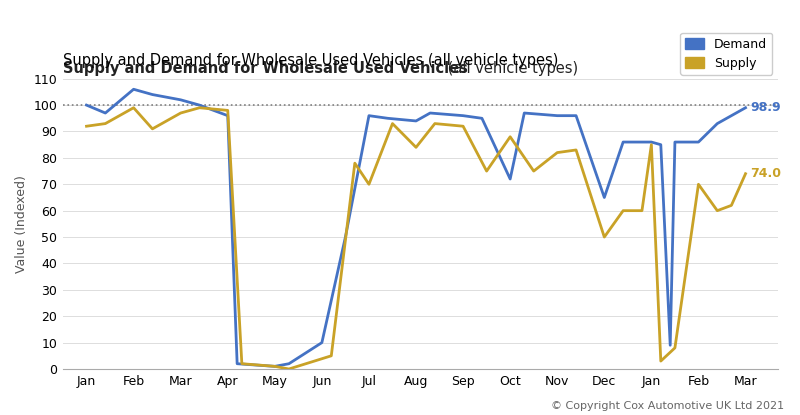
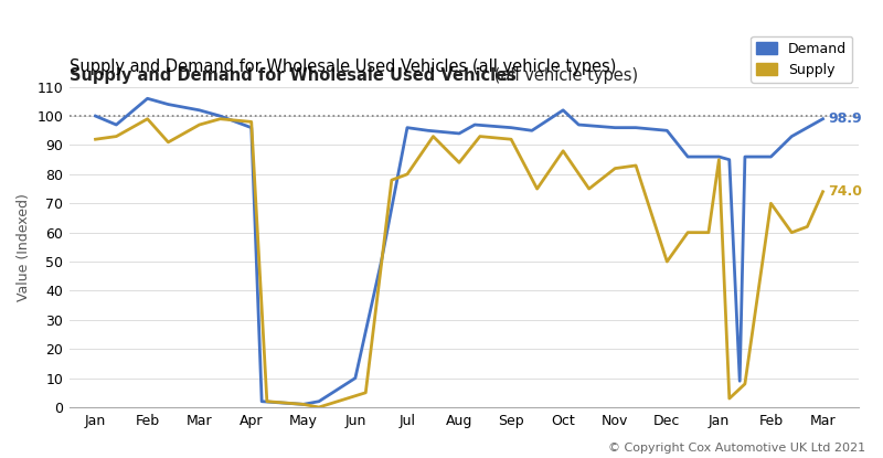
Supply/Jul: 70 -> 80
Demand/Oct: 72 -> 102
Demand/Dec: 65 -> 95
